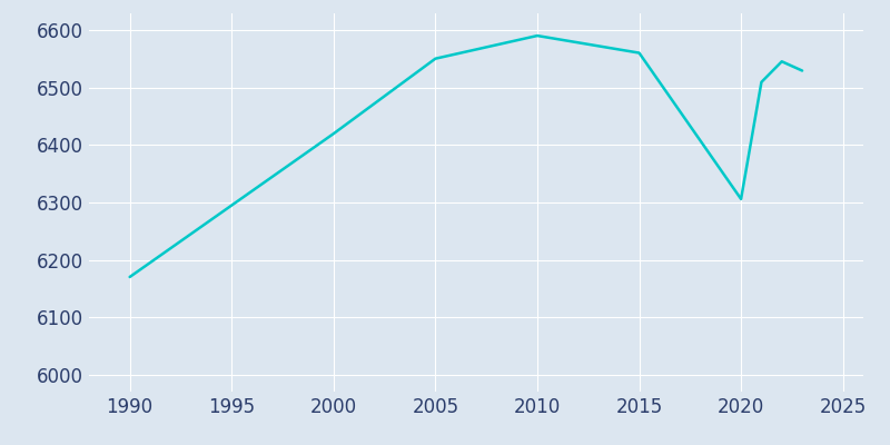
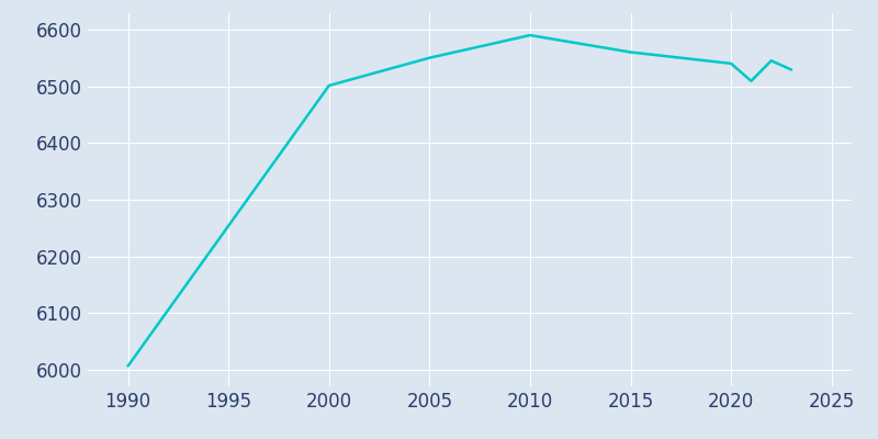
1990: 6170 -> 6006
2000: 6420 -> 6502
2020: 6306 -> 6541
